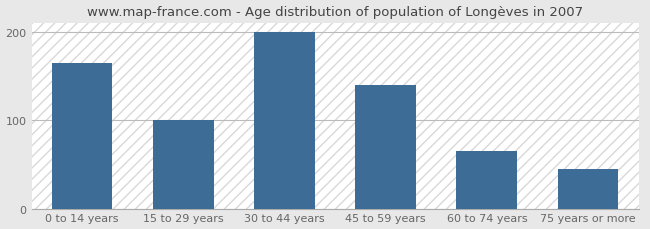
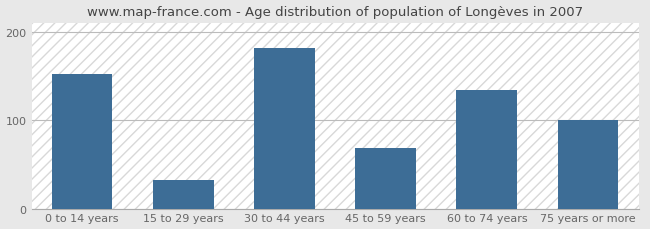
0 to 14 years: 165 -> 152
15 to 29 years: 100 -> 32
30 to 44 years: 200 -> 182
45 to 59 years: 140 -> 68
60 to 74 years: 65 -> 134
75 years or more: 45 -> 100
